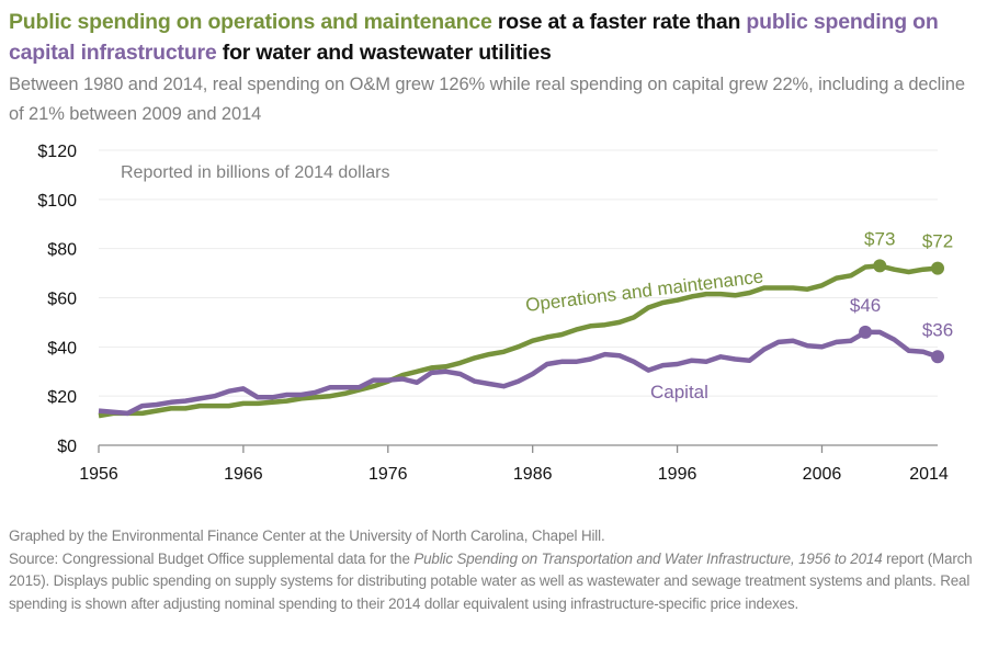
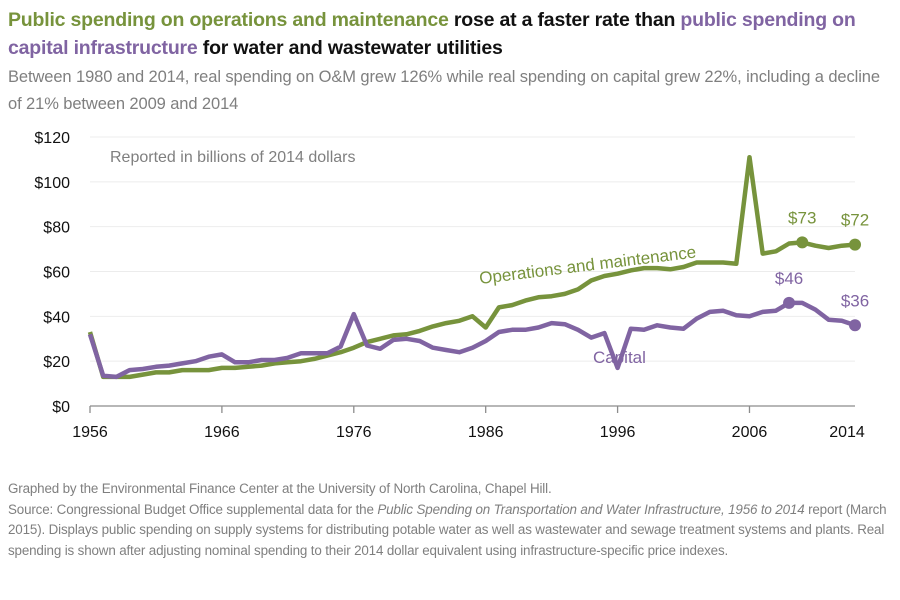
Operations and maintenance/1956: $12 -> $33
Capital/1956: $14 -> $32
Capital/1976: $26 -> $41
Operations and maintenance/1986: $42 -> $35
Capital/1996: $33 -> $17
Operations and maintenance/2006: $65 -> $111
